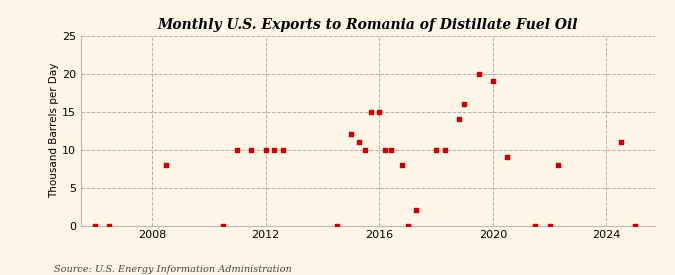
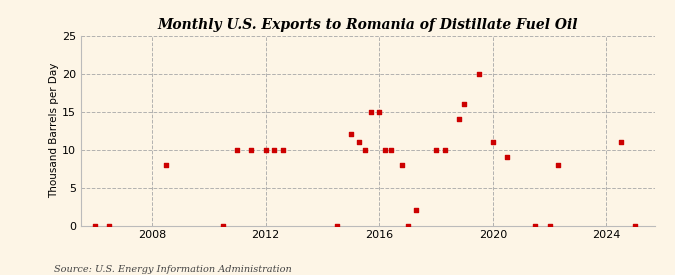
2020: 19 -> 11
